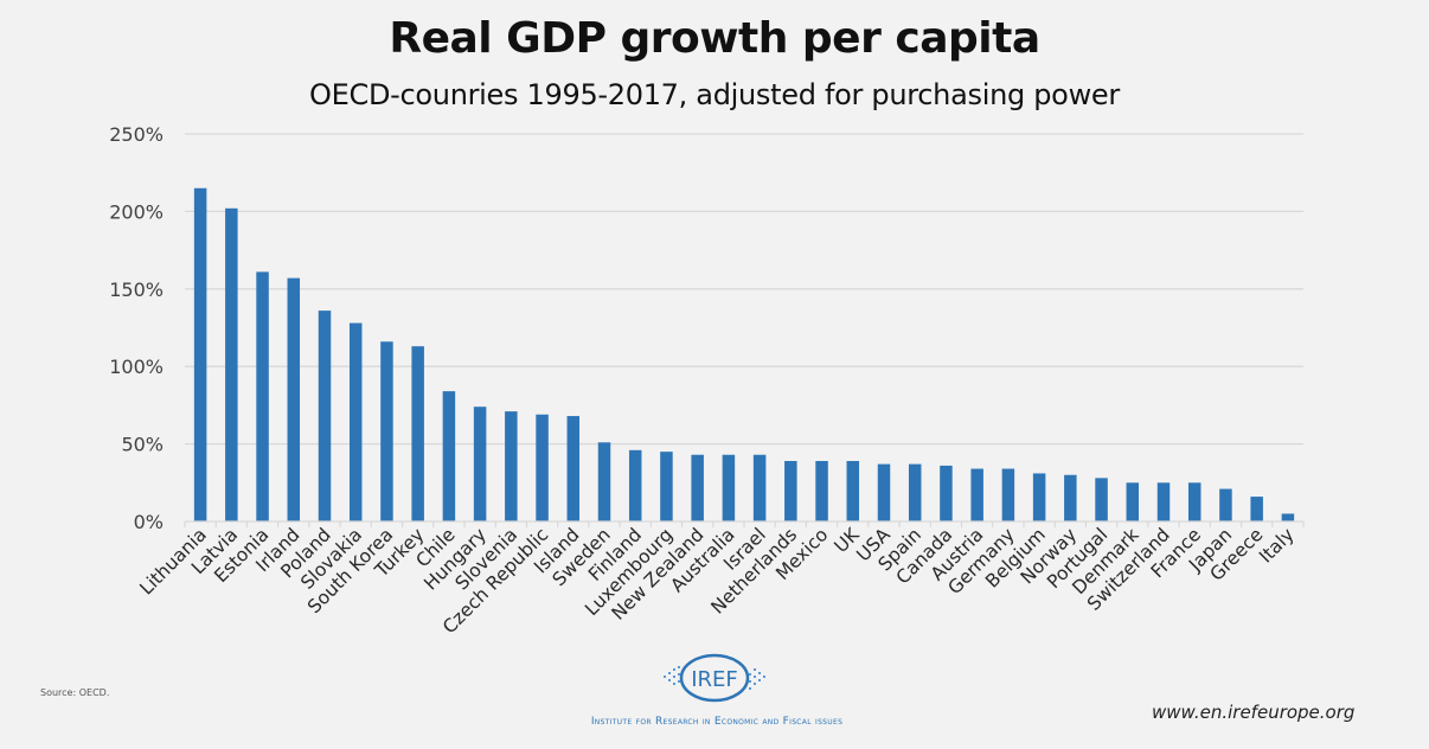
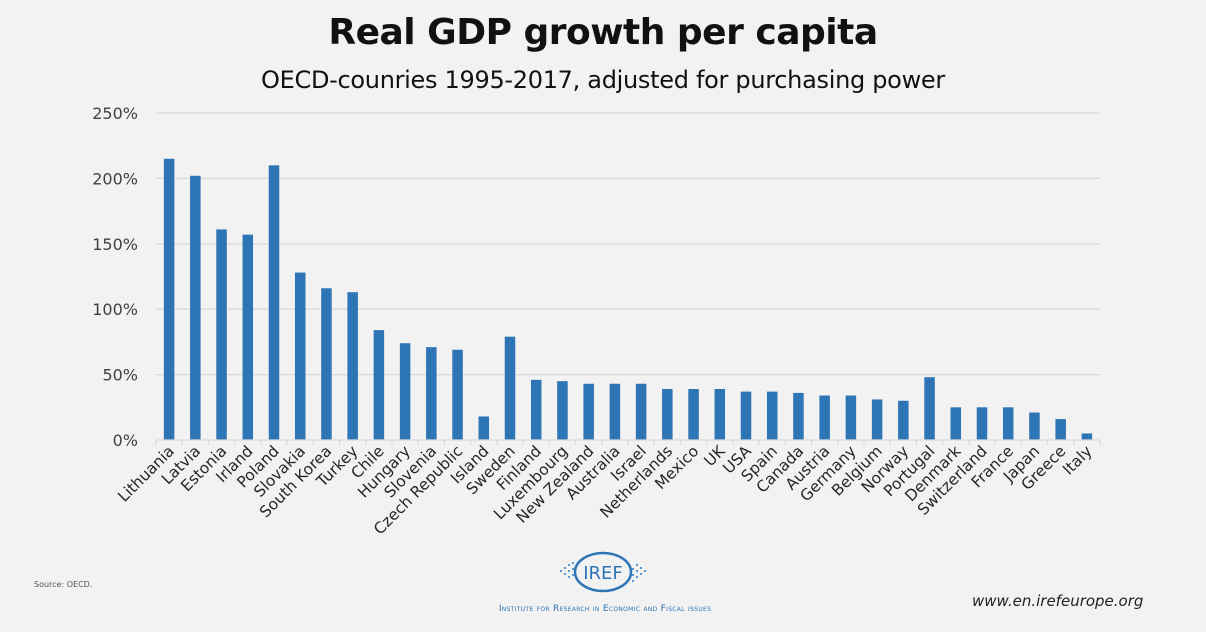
Poland: 136% -> 210%
Island: 68% -> 18%
Sweden: 51% -> 79%
Portugal: 28% -> 48%
